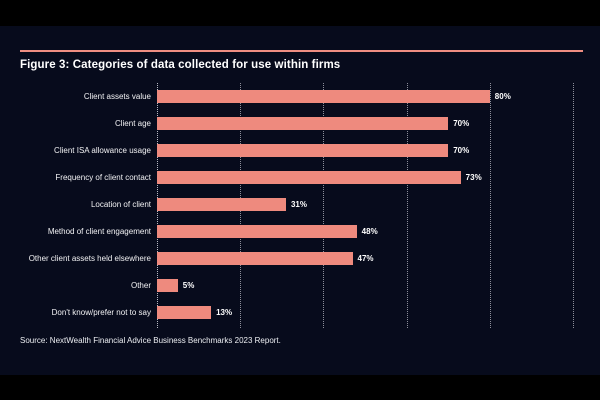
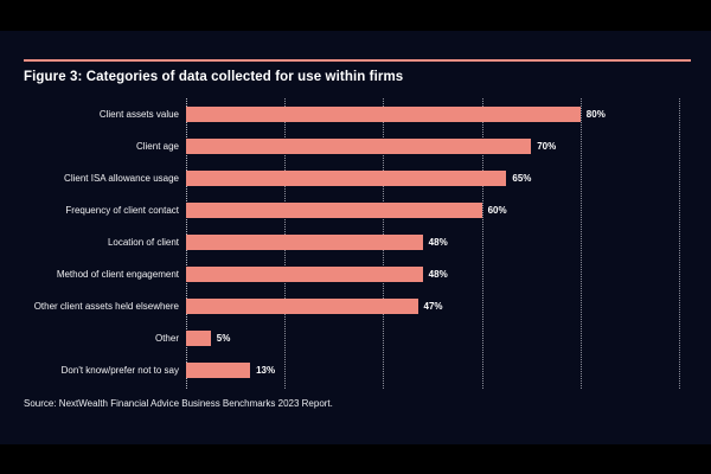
Client ISA allowance usage: 70% -> 65%
Frequency of client contact: 73% -> 60%
Location of client: 31% -> 48%
